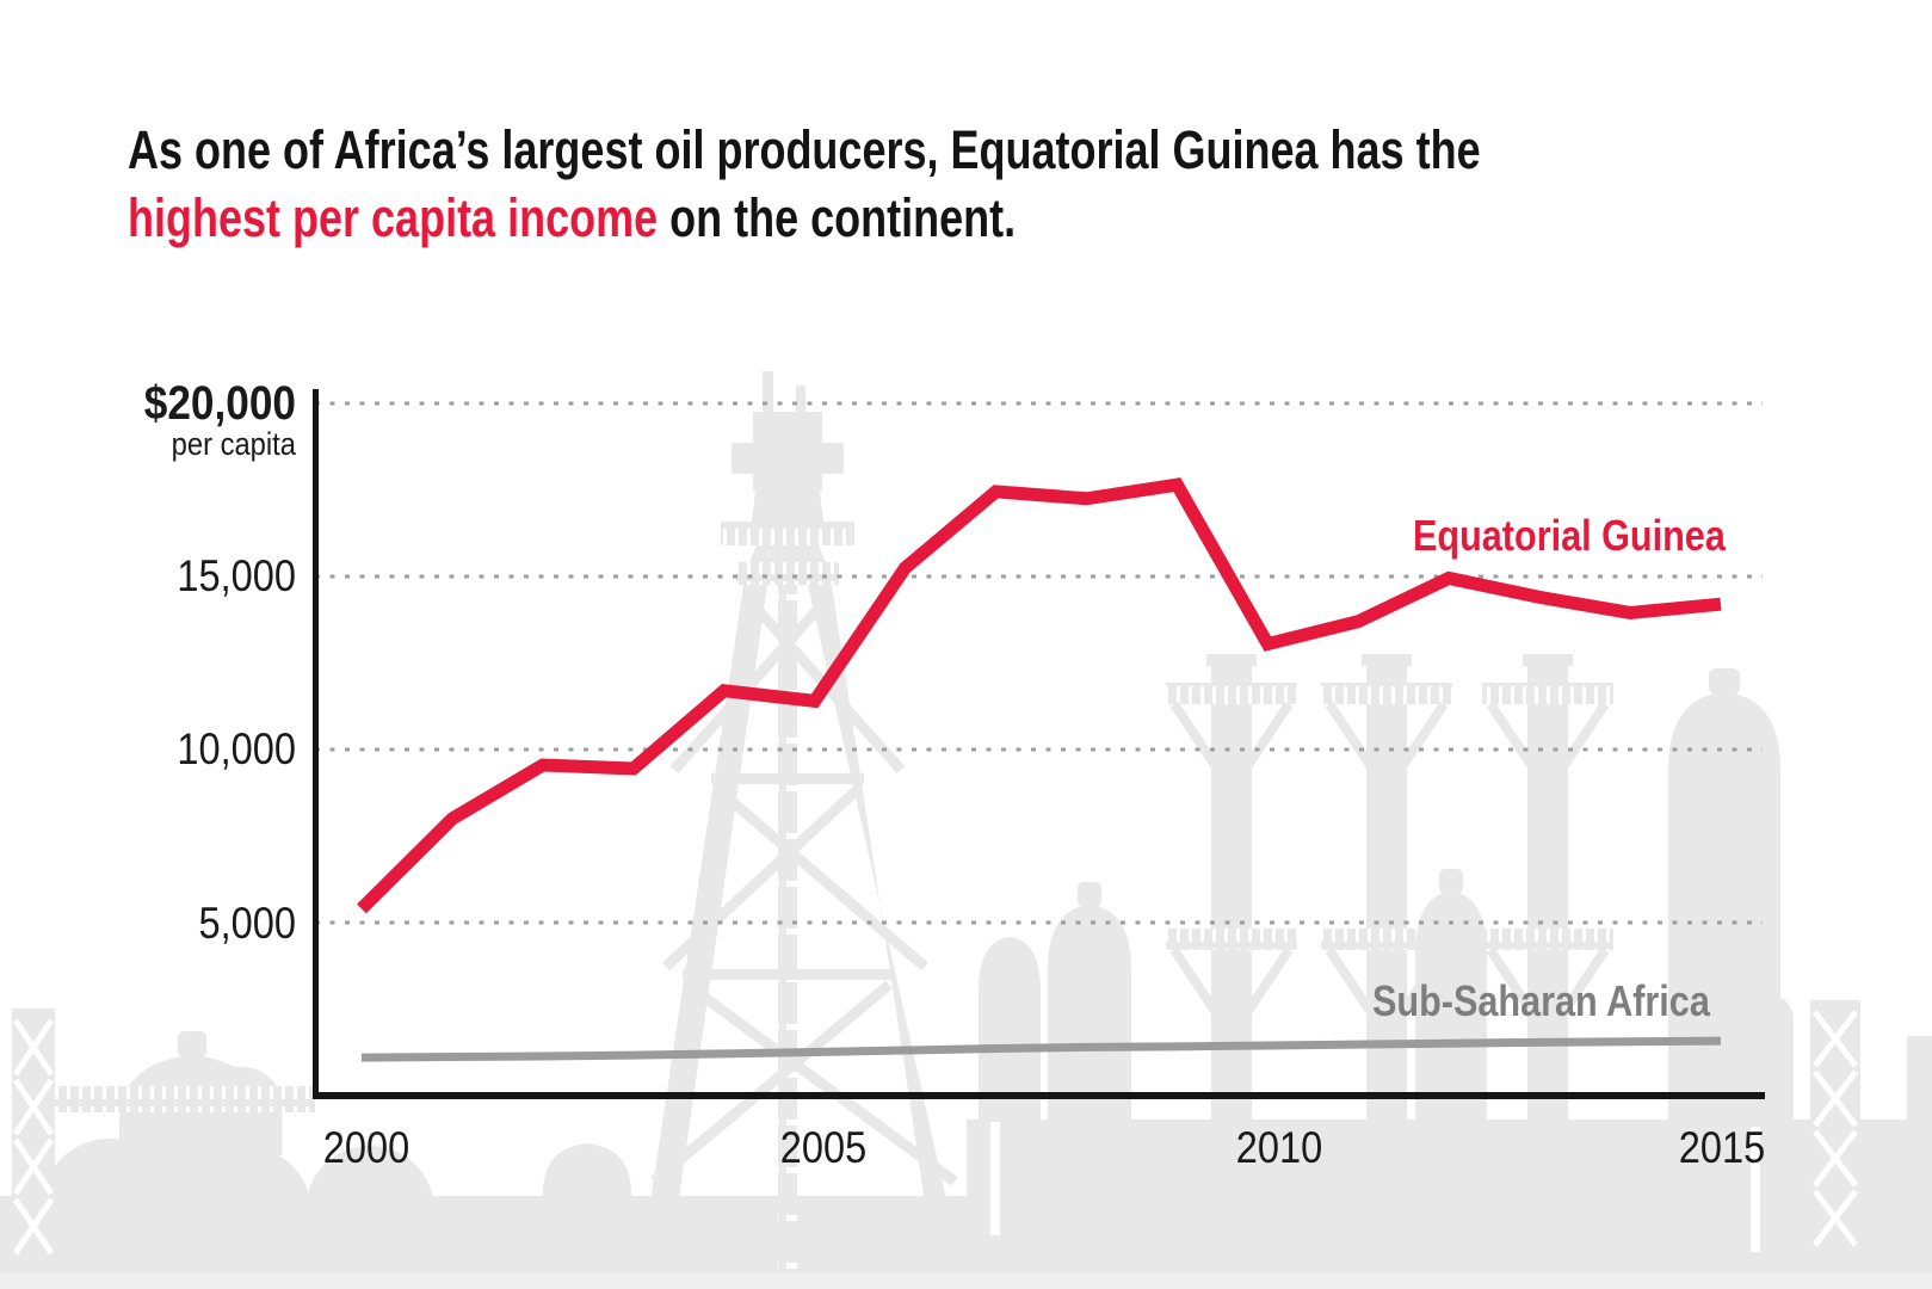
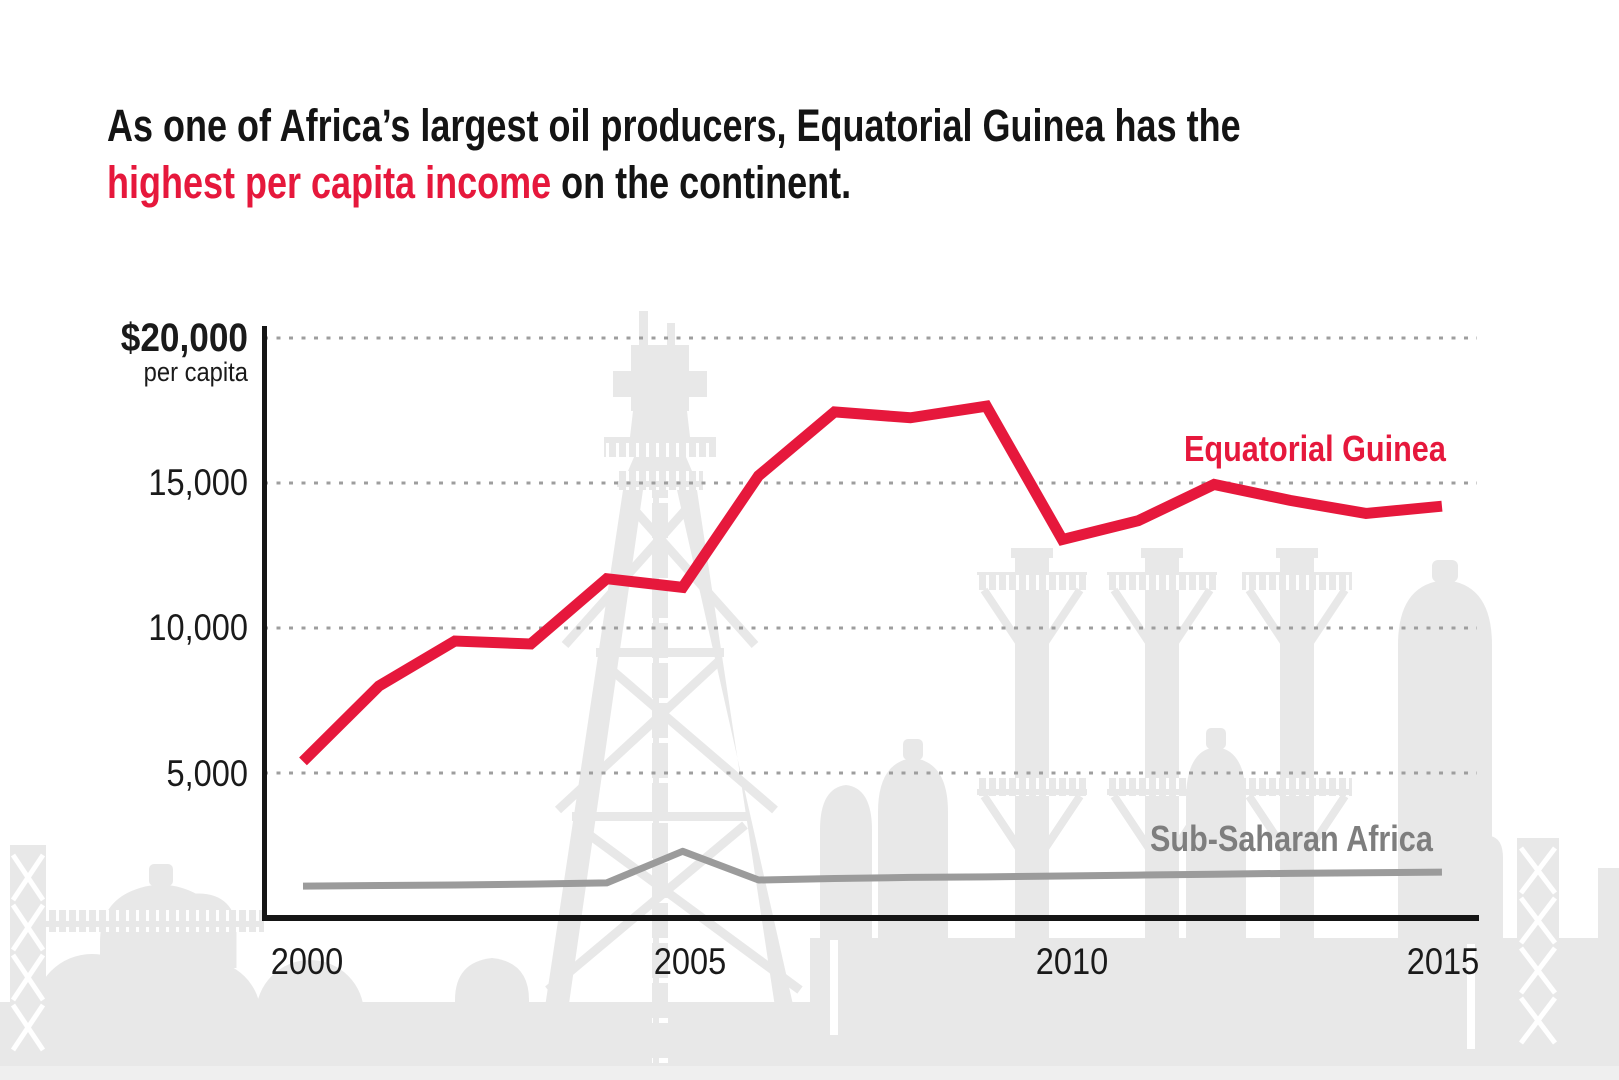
Sub-Saharan Africa/2005: $1300 -> $2300
